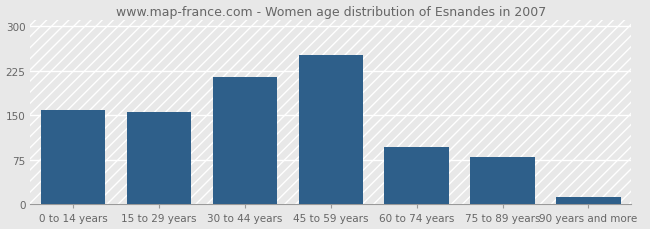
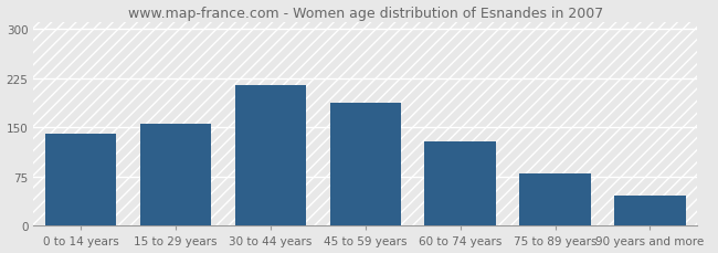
0 to 14 years: 158 -> 140
45 to 59 years: 252 -> 188
60 to 74 years: 97 -> 128
90 years and more: 12 -> 46
